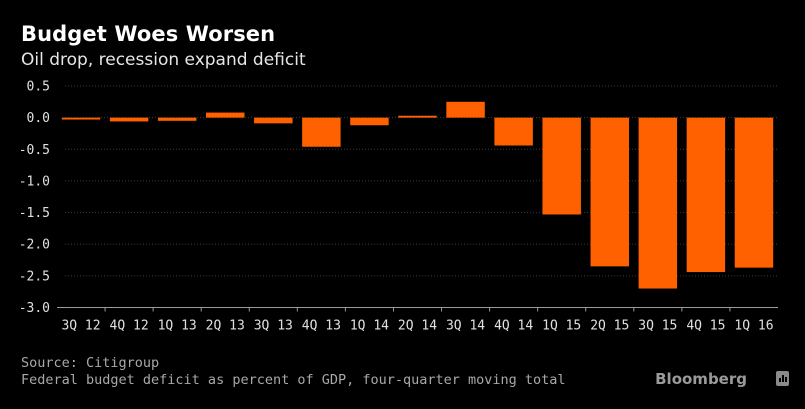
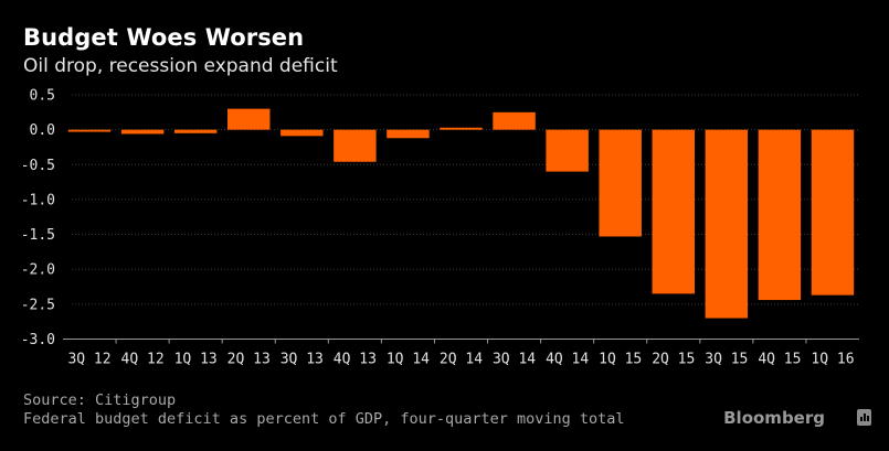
2Q 13: 0.1 -> 0.3
4Q 14: -0.4 -> -0.6
